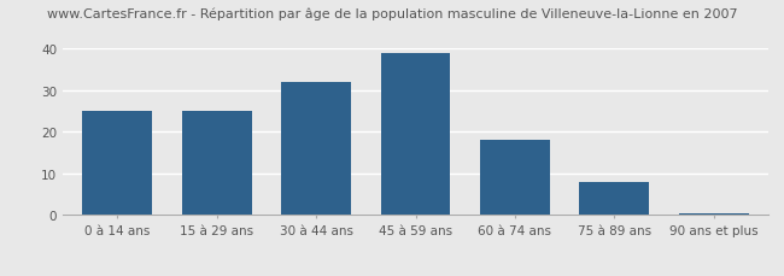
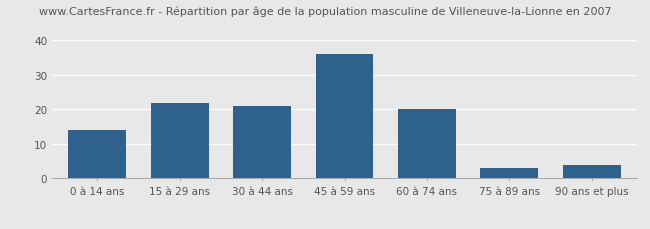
0 à 14 ans: 25.0 -> 14.0
15 à 29 ans: 25.0 -> 22.0
30 à 44 ans: 32.0 -> 21.0
45 à 59 ans: 39.0 -> 36.0
60 à 74 ans: 18.0 -> 20.0
75 à 89 ans: 8.0 -> 3.0
90 ans et plus: 0.5 -> 4.0
